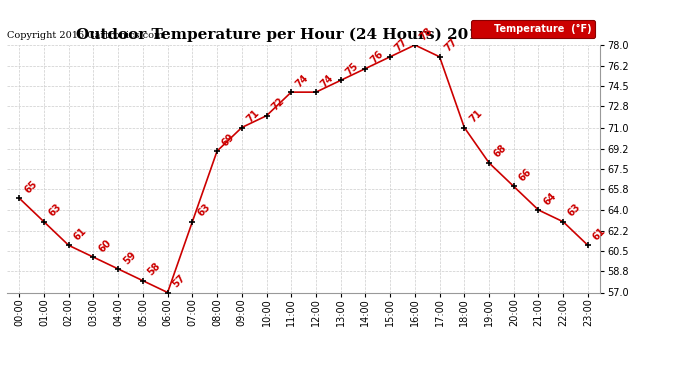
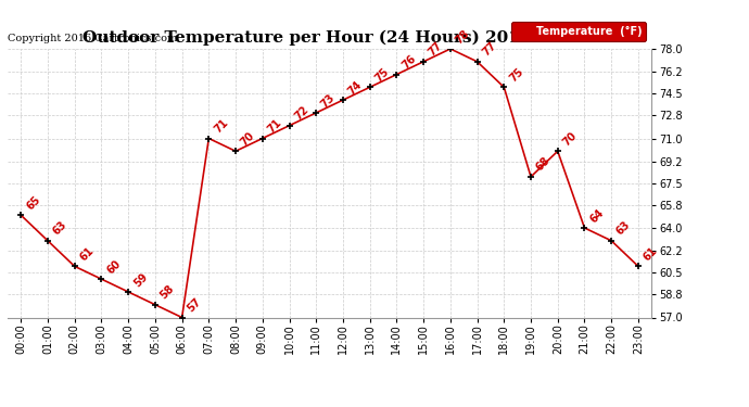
07:00: 63 -> 71
08:00: 69 -> 70
11:00: 74 -> 73
18:00: 71 -> 75
20:00: 66 -> 70
